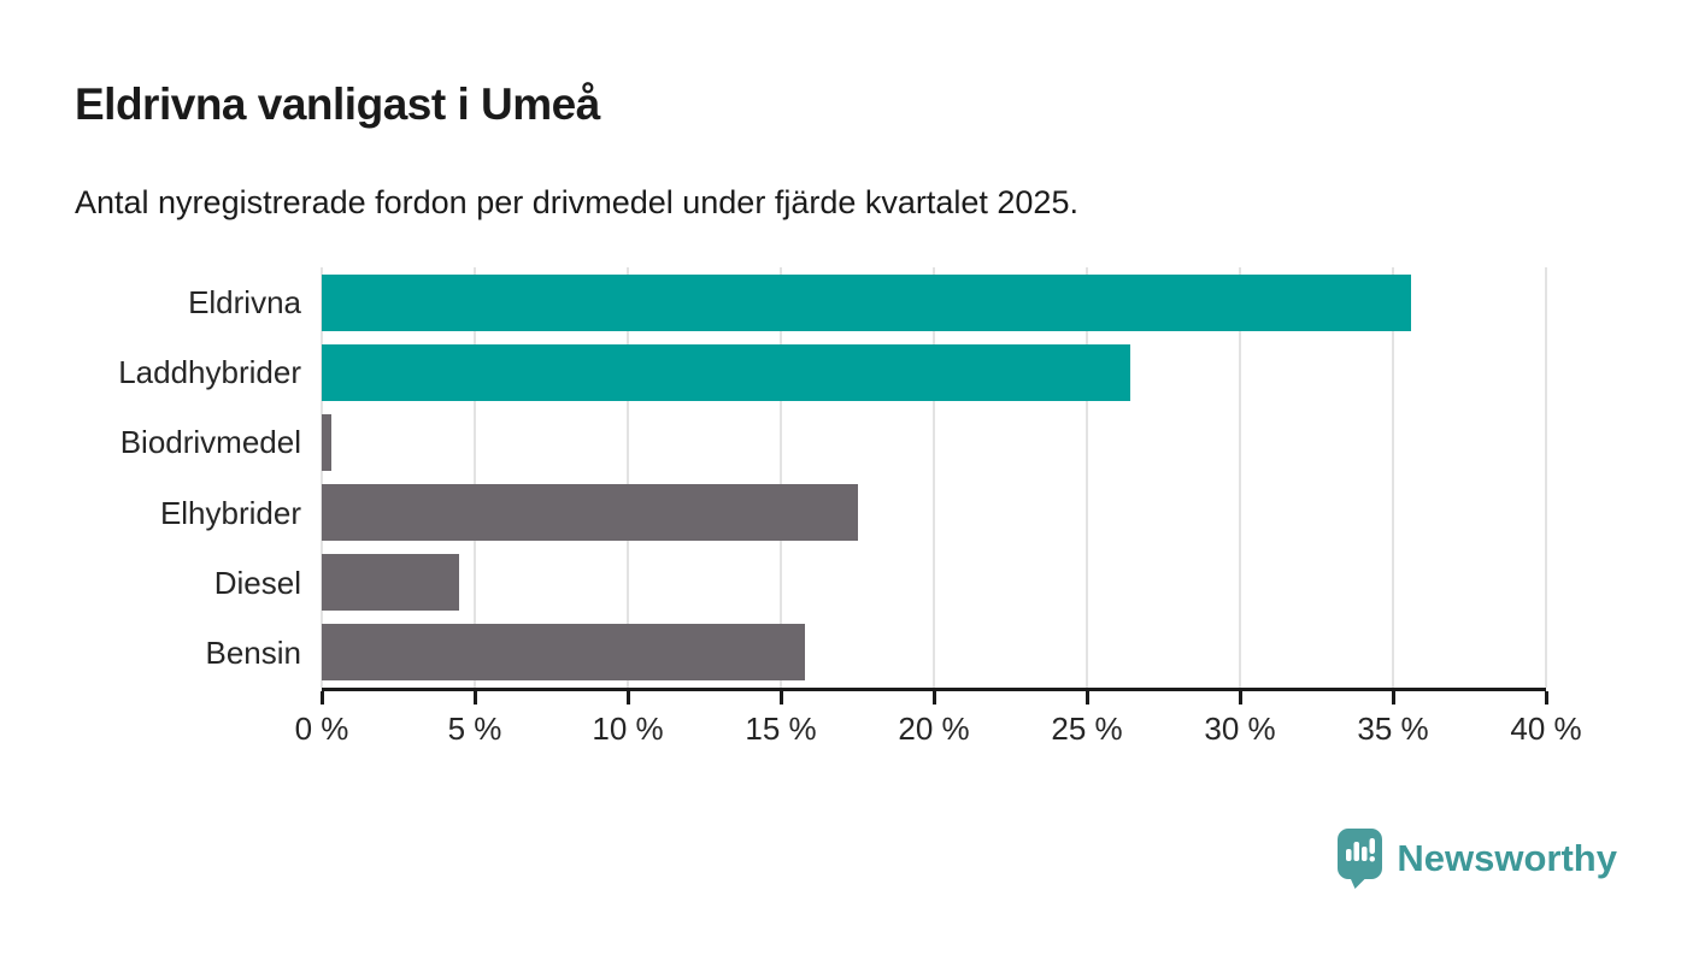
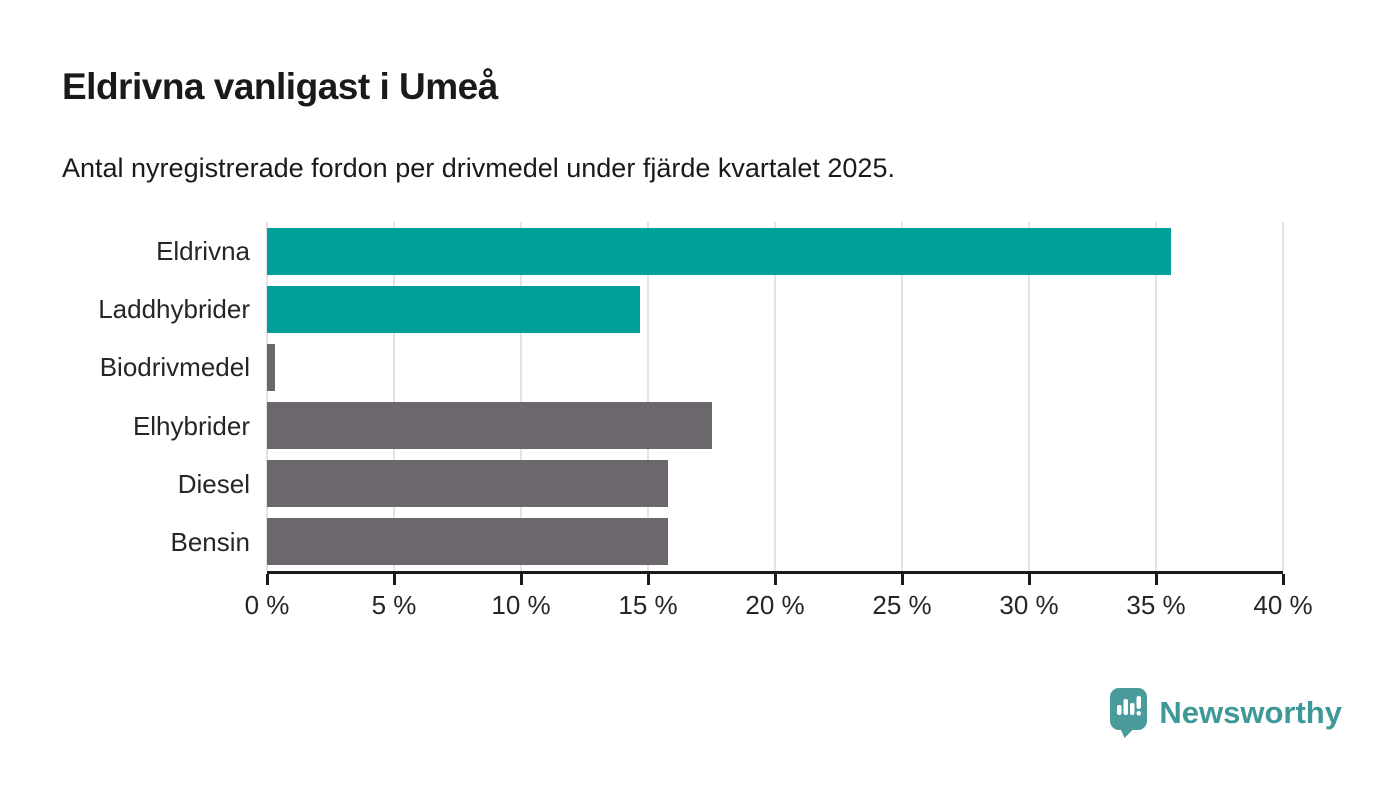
Laddhybrider: 26.4% -> 14.7%
Diesel: 4.5% -> 15.8%
